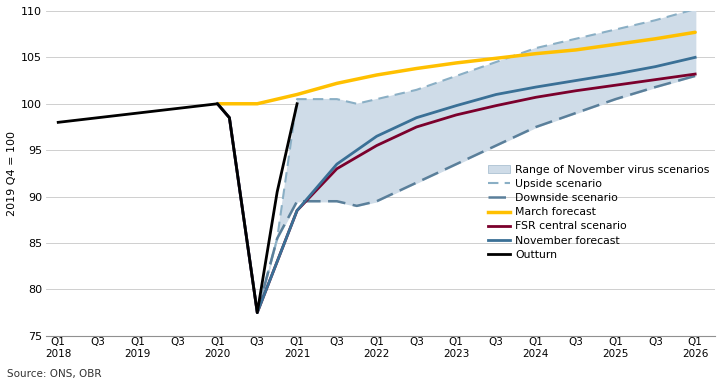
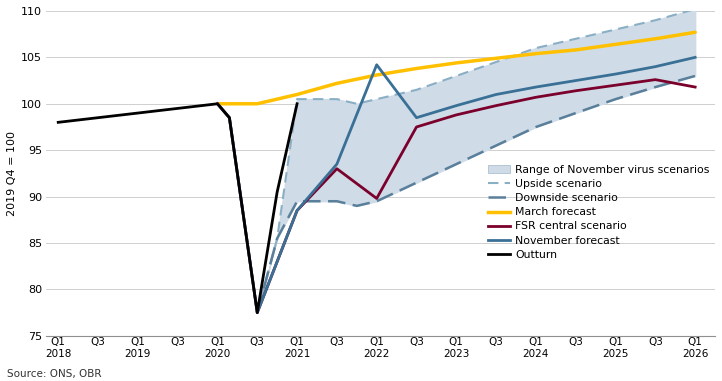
FSR central scenario/Q1 2022: 95.5 -> 89.8
November forecast/Q1 2022: 96.5 -> 104.2
FSR central scenario/Q1 2026: 103.2 -> 101.8
